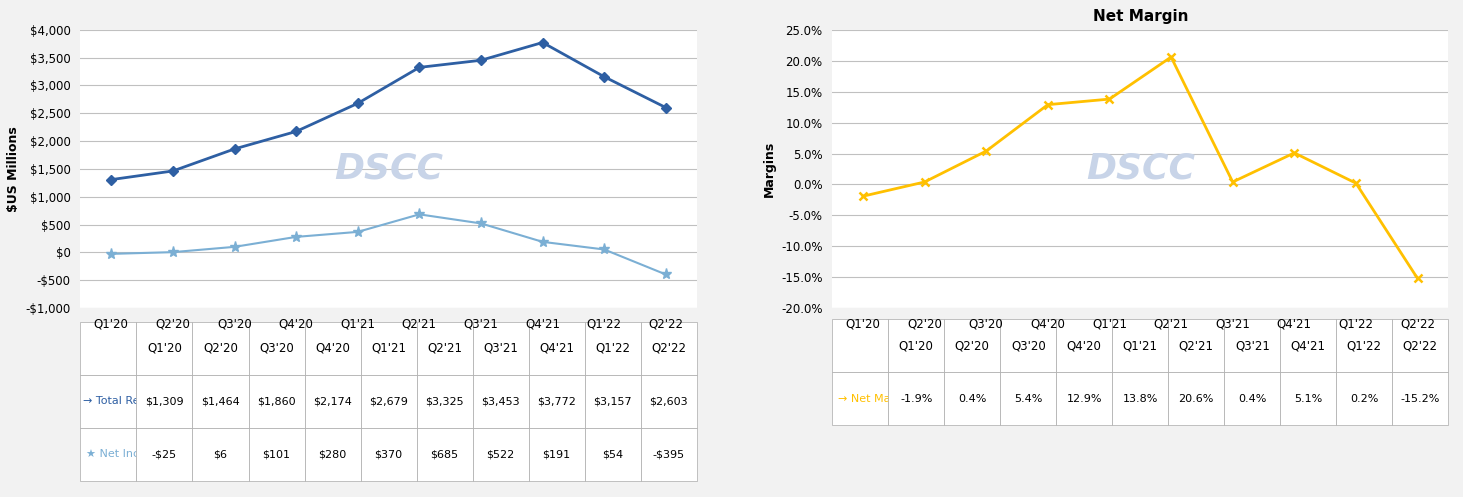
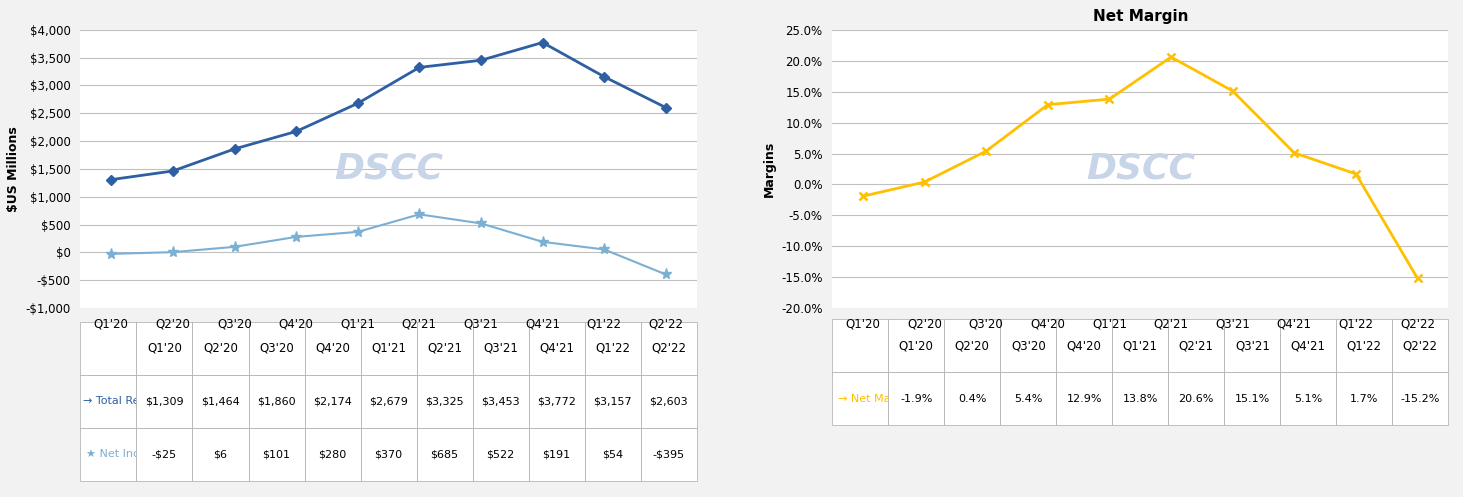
Net Margin/Q3'21: 0.4% -> 15.1%
Net Margin/Q1'22: 0.2% -> 1.7%
